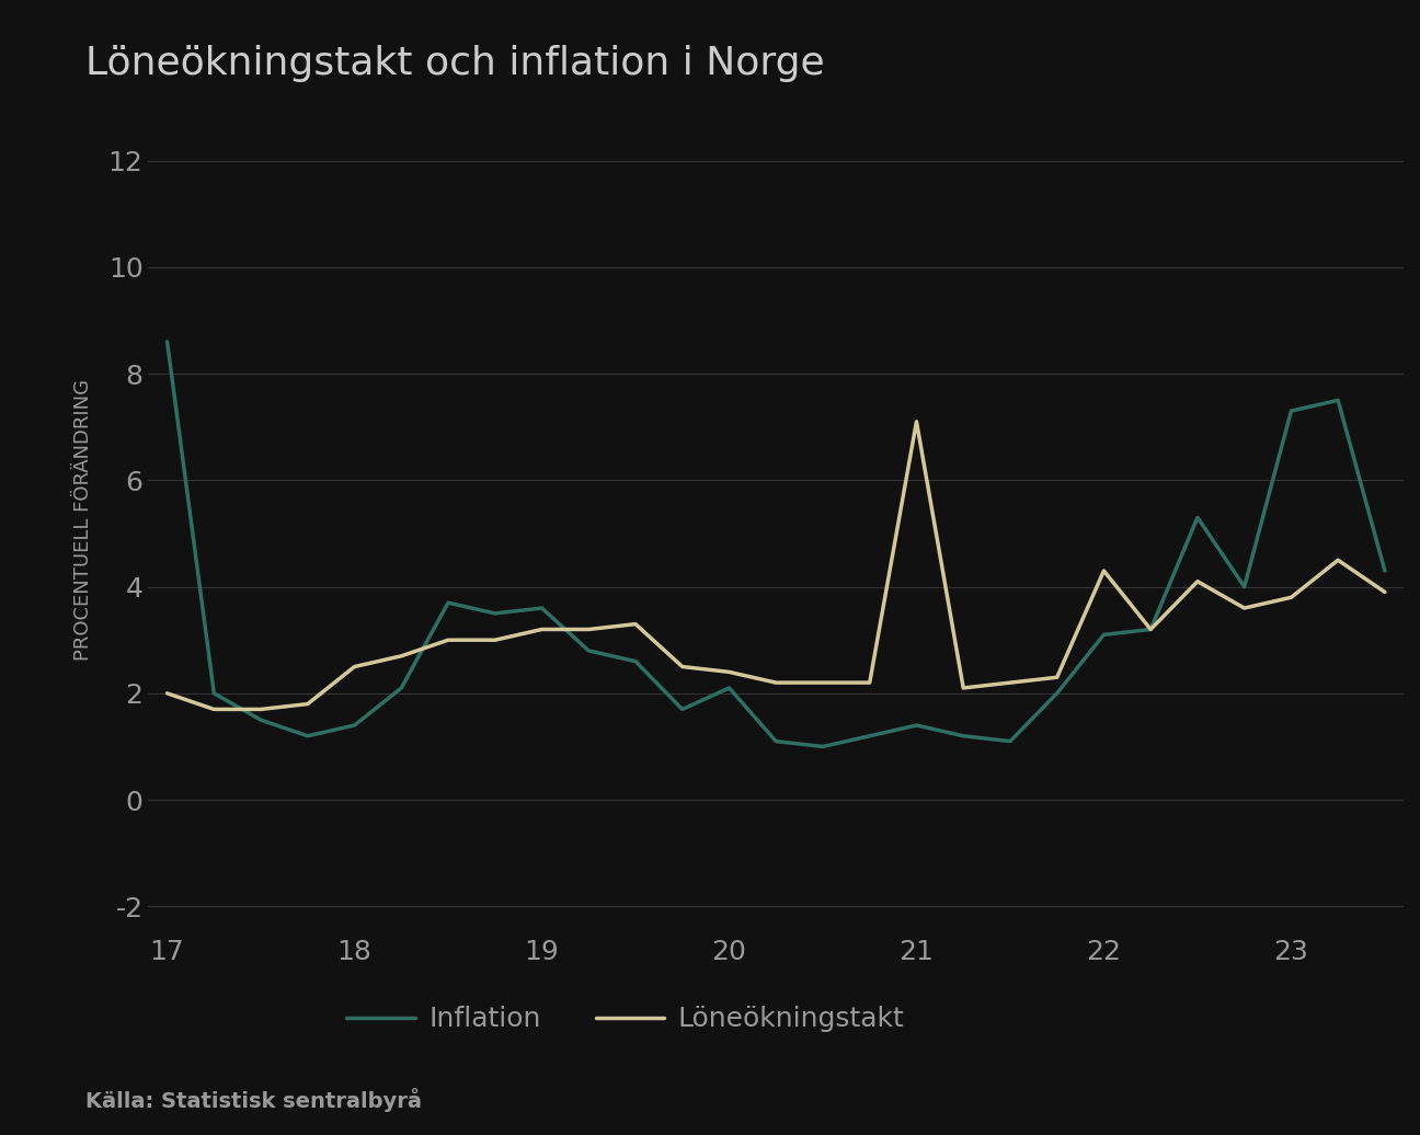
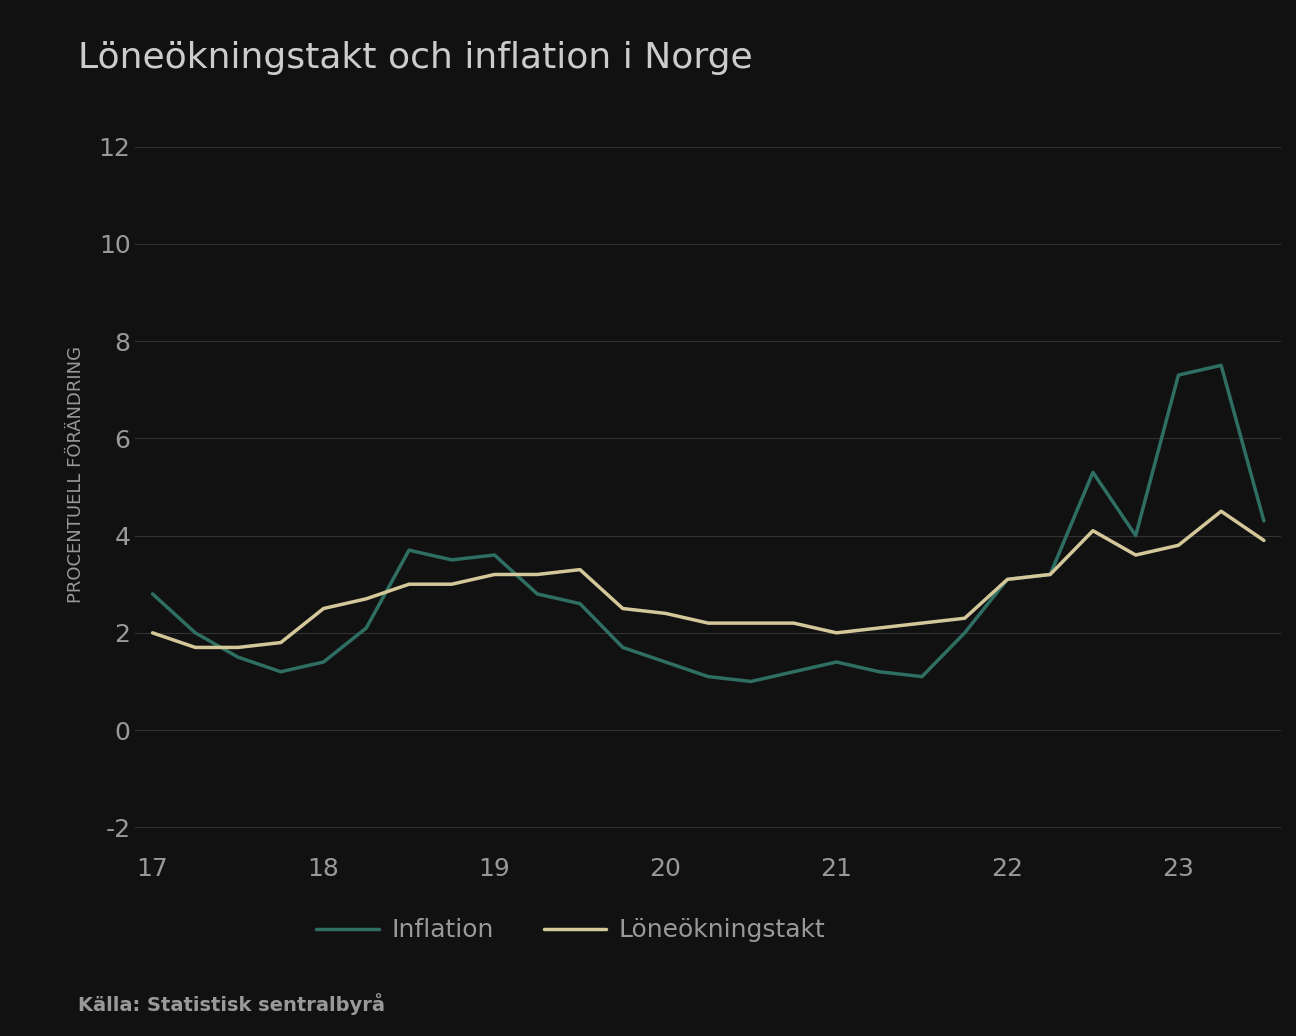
Inflation/17: 8.6 -> 2.8
Inflation/20: 2.1 -> 1.4
Löneökningstakt/21: 7.1 -> 2.0
Löneökningstakt/22: 4.3 -> 3.1
